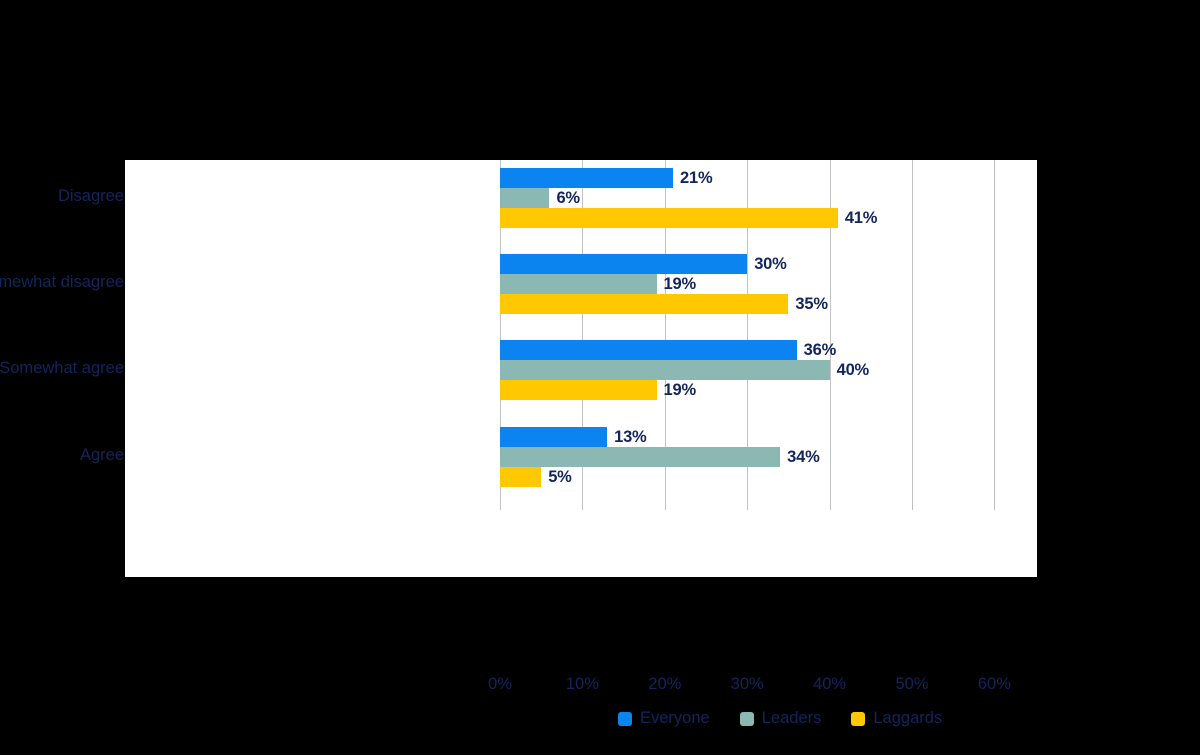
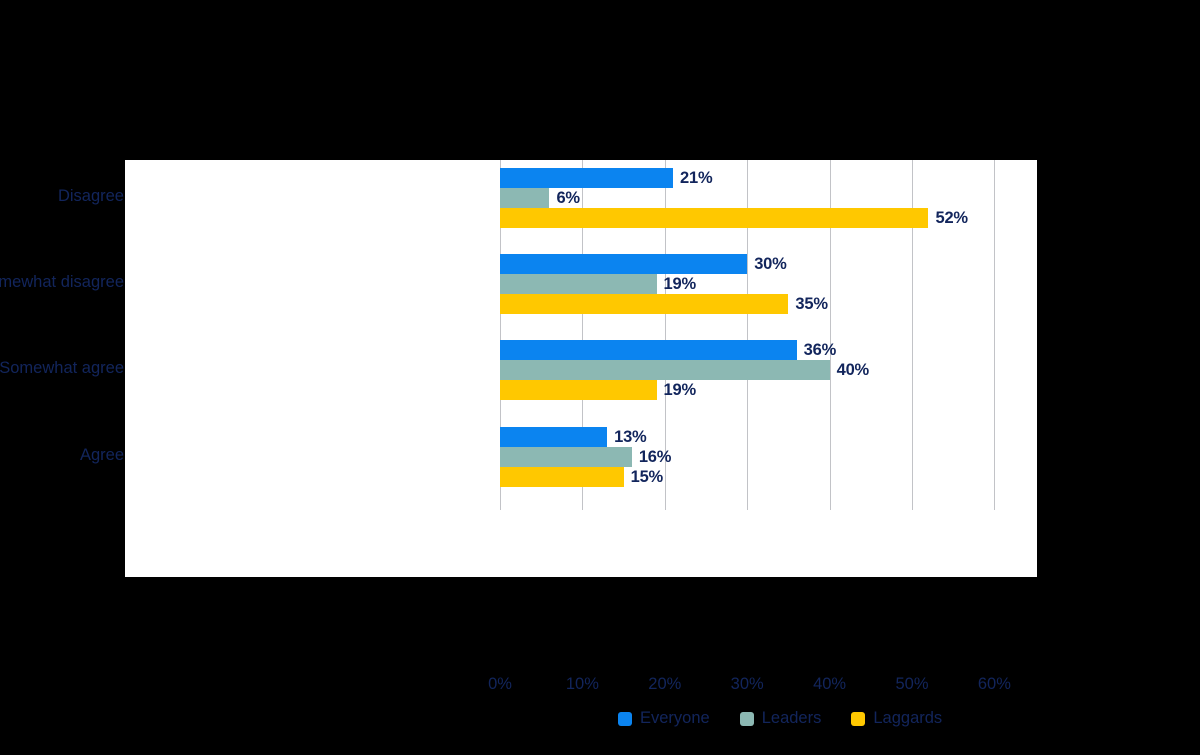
Laggards/Disagree: 41% -> 52%
Leaders/Agree: 34% -> 16%
Laggards/Agree: 5% -> 15%
